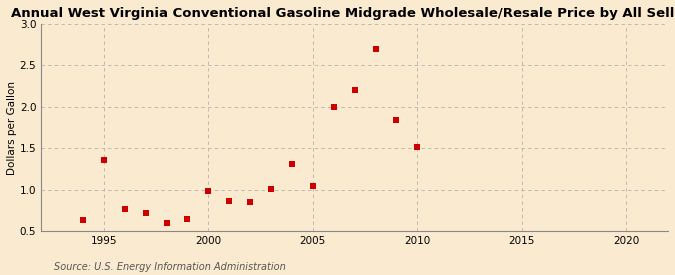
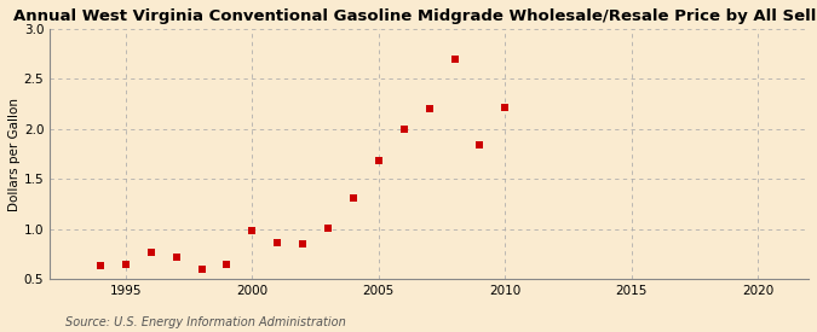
1995: 1.36 -> 0.65
2005: 1.04 -> 1.68
2010: 1.52 -> 2.21
